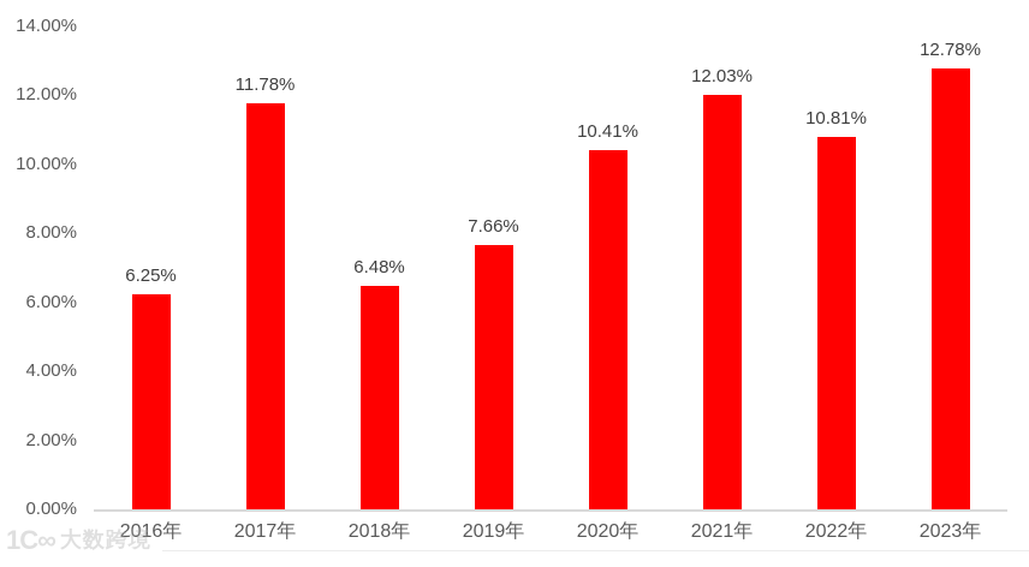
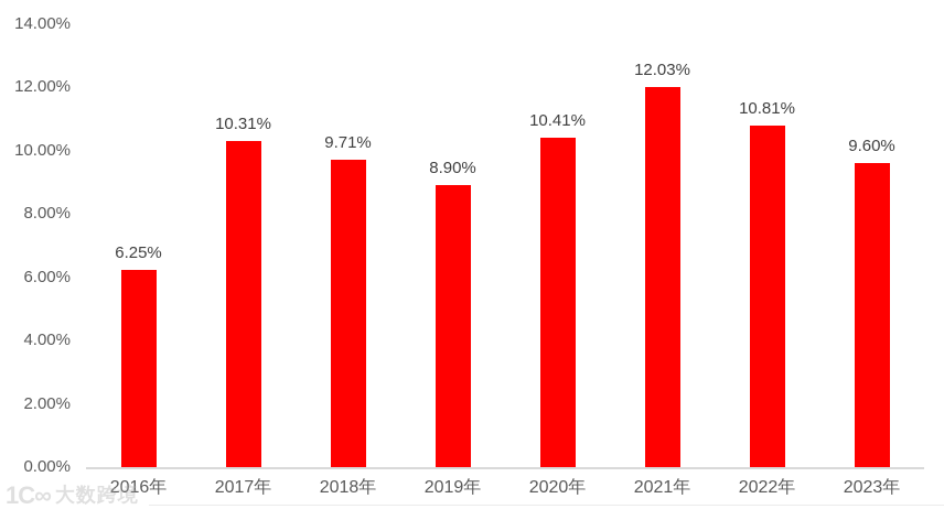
2017年: 11.78% -> 10.31%
2018年: 6.48% -> 9.71%
2019年: 7.66% -> 8.90%
2023年: 12.78% -> 9.60%
